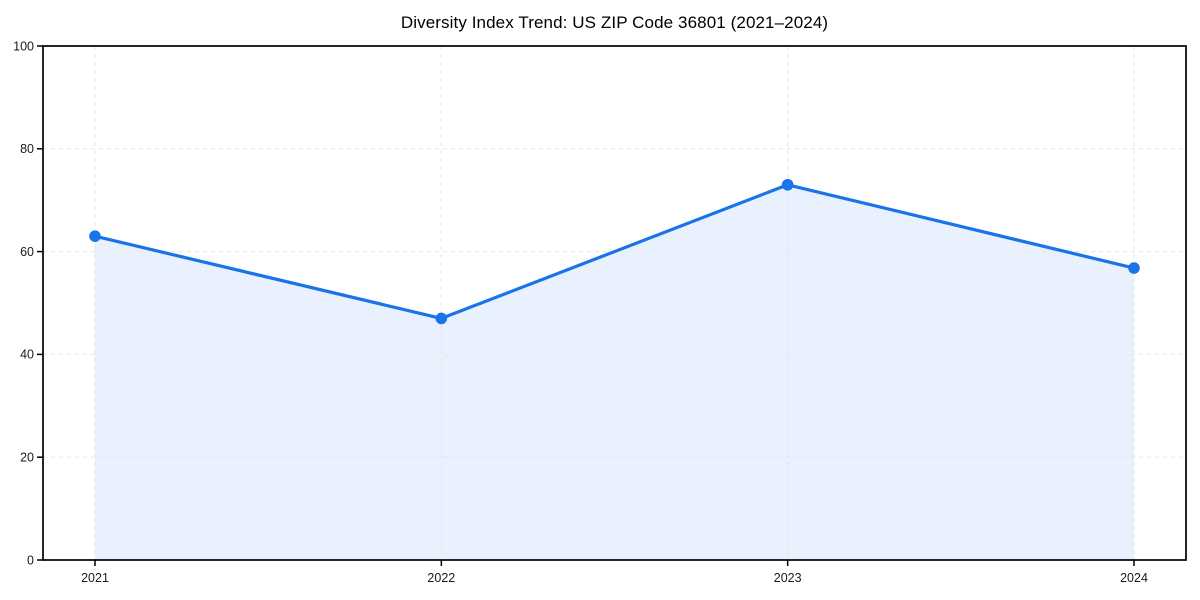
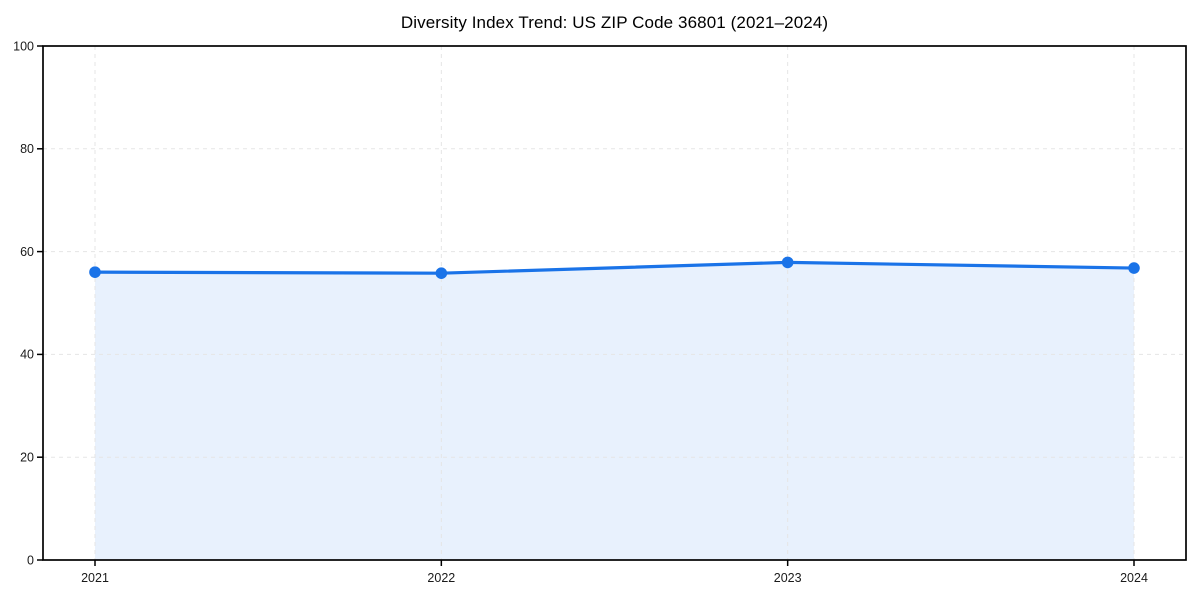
2021: 63 -> 56
2022: 47 -> 56
2023: 73 -> 58
